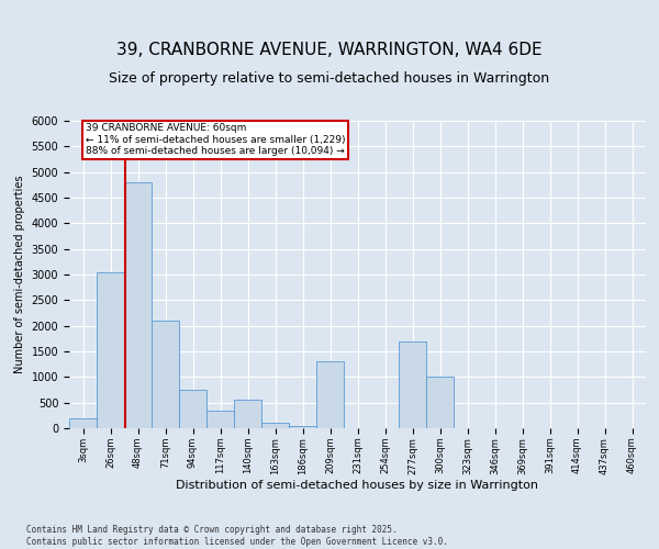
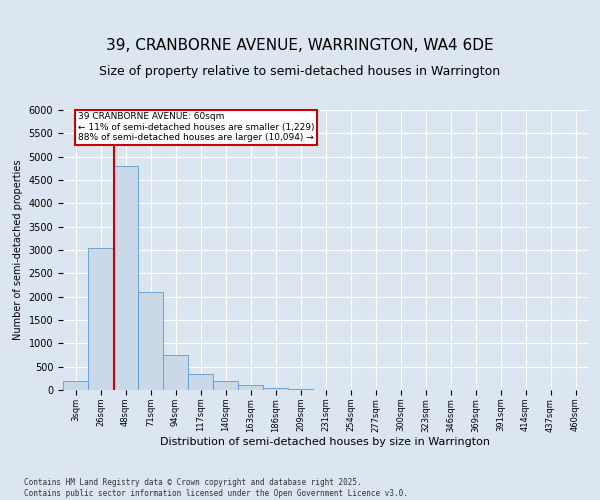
140sqm: 550 -> 200
209sqm: 1300 -> 20
277sqm: 1700 -> 0
300sqm: 1000 -> 0
